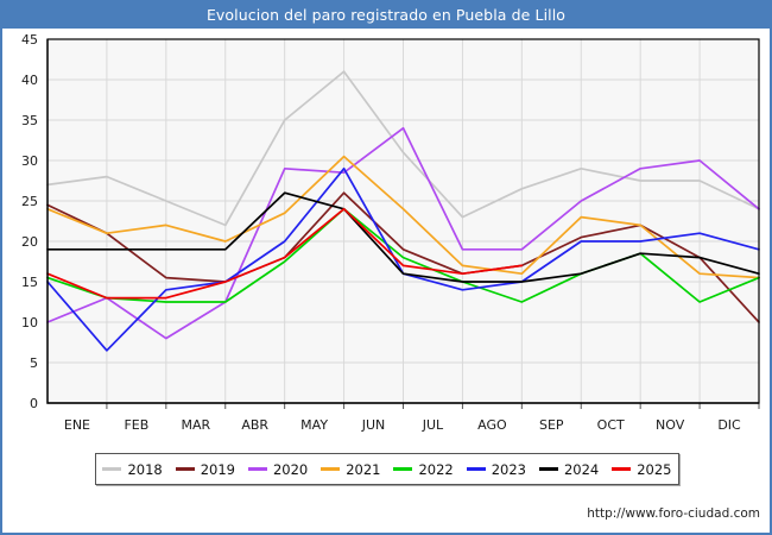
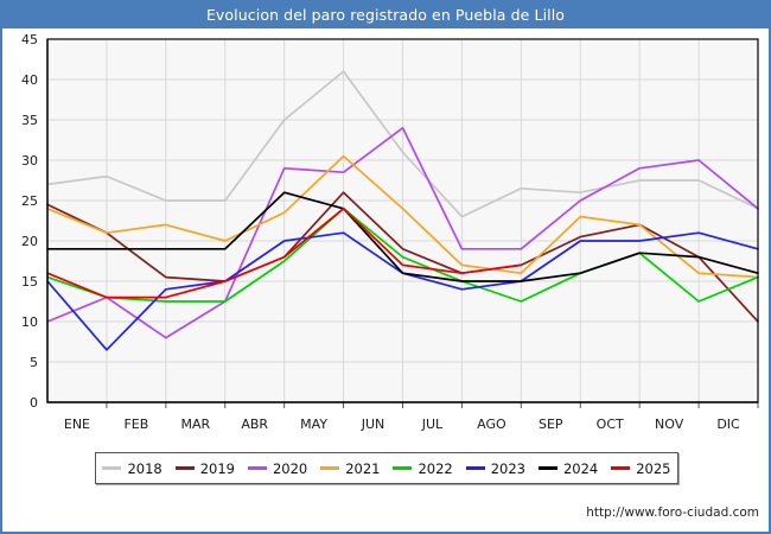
2018/MAR: 22 -> 25
2023/MAY: 29 -> 21
2018/SEP: 29 -> 26
